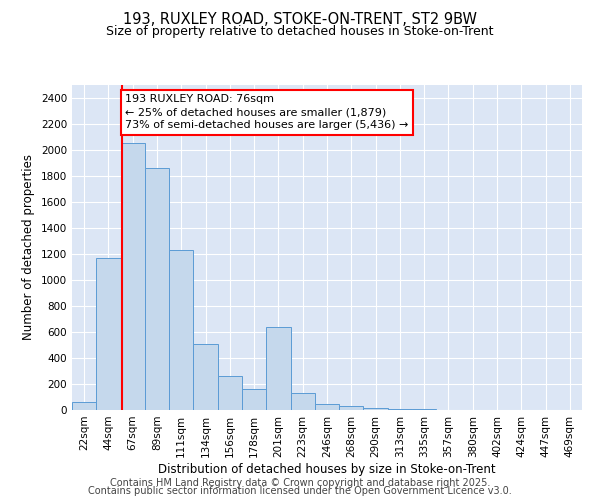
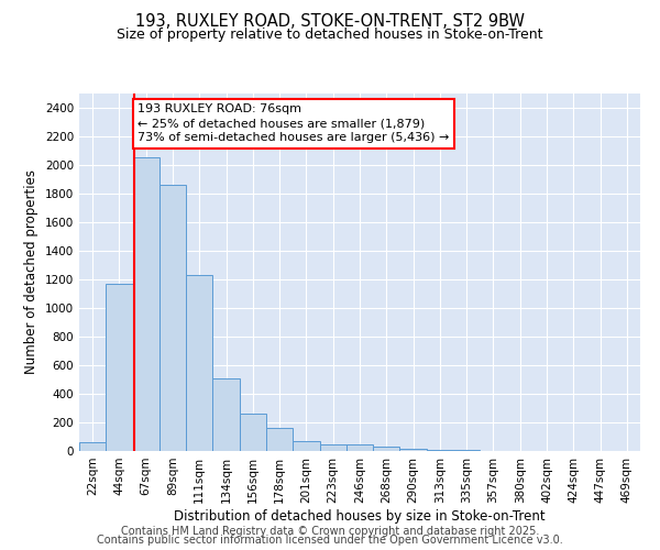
201sqm: 640 -> 70
223sqm: 130 -> 40
